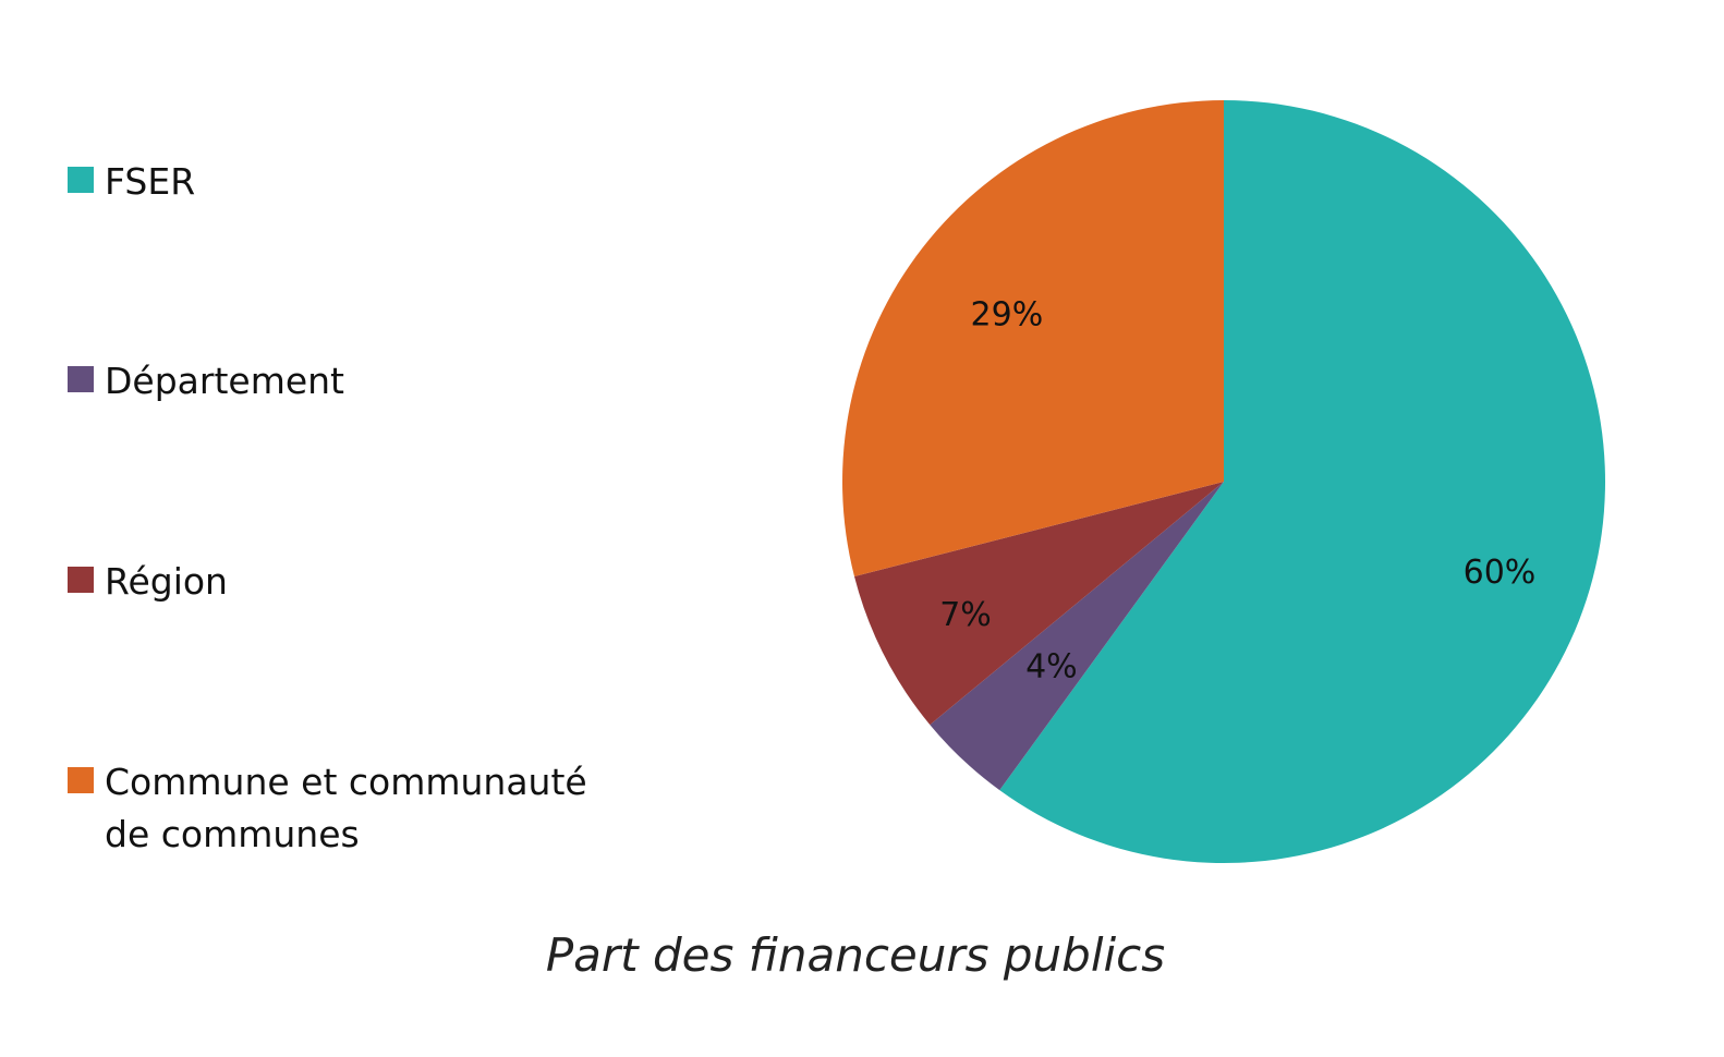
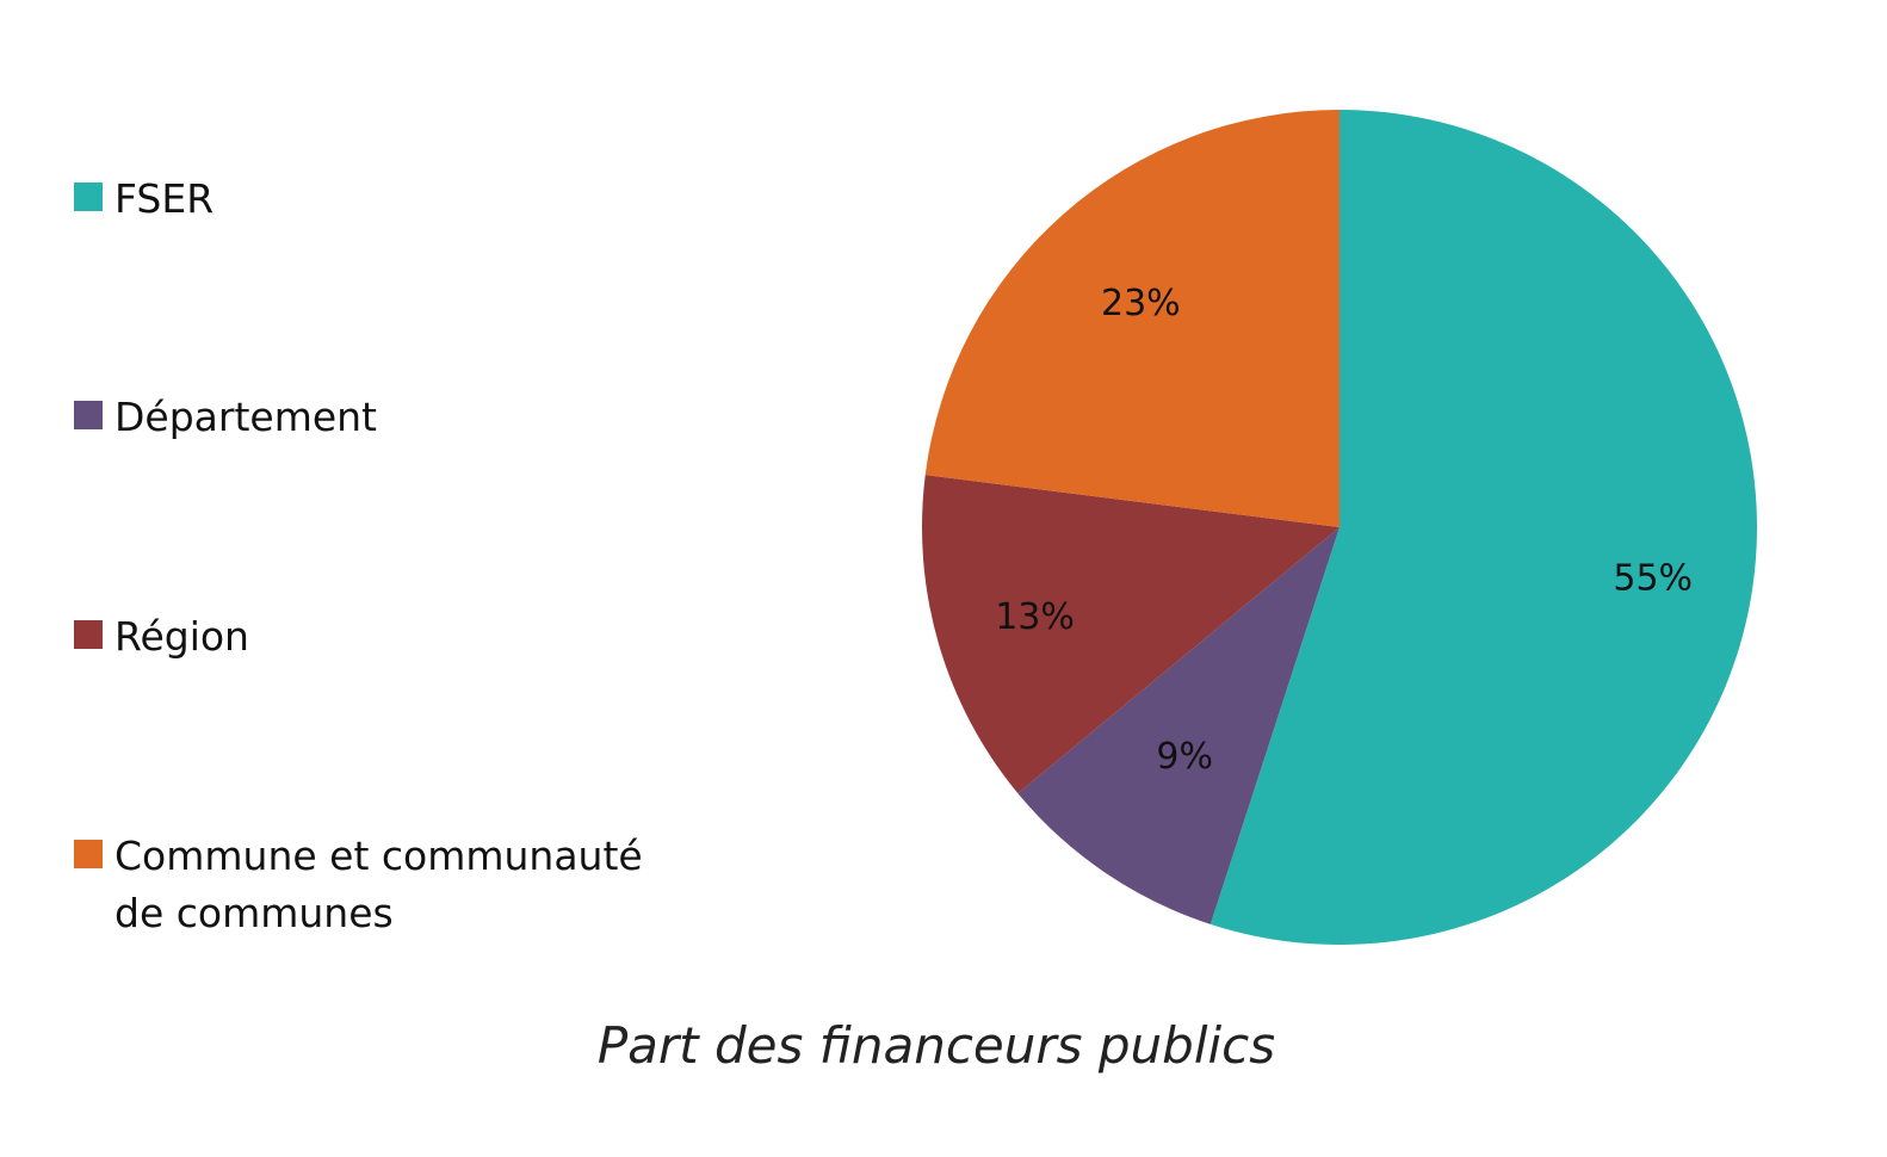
FSER: 60% -> 55%
Département: 4% -> 9%
Région: 7% -> 13%
Commune et communauté de communes: 29% -> 23%
